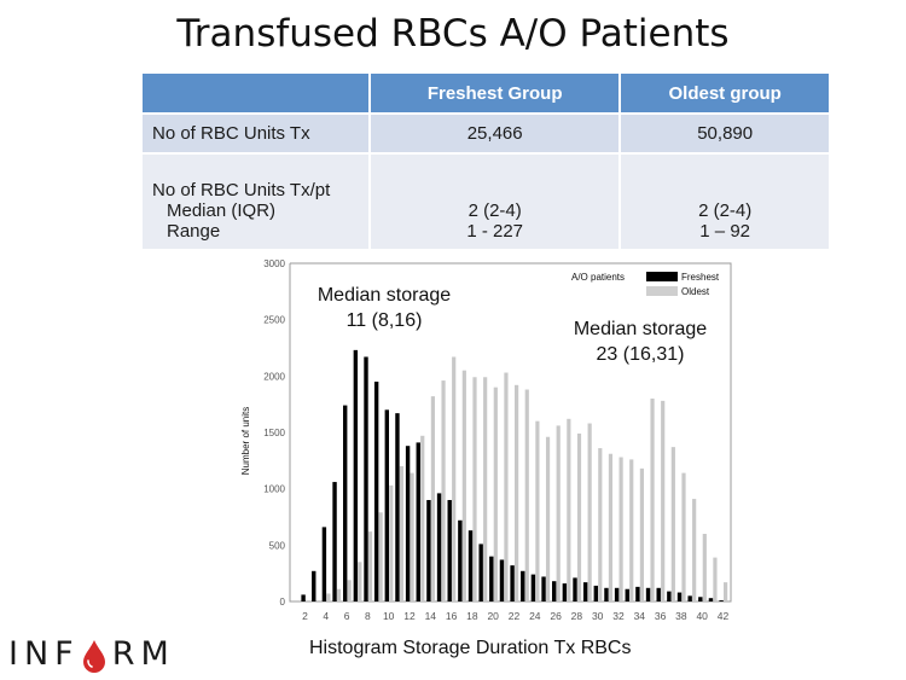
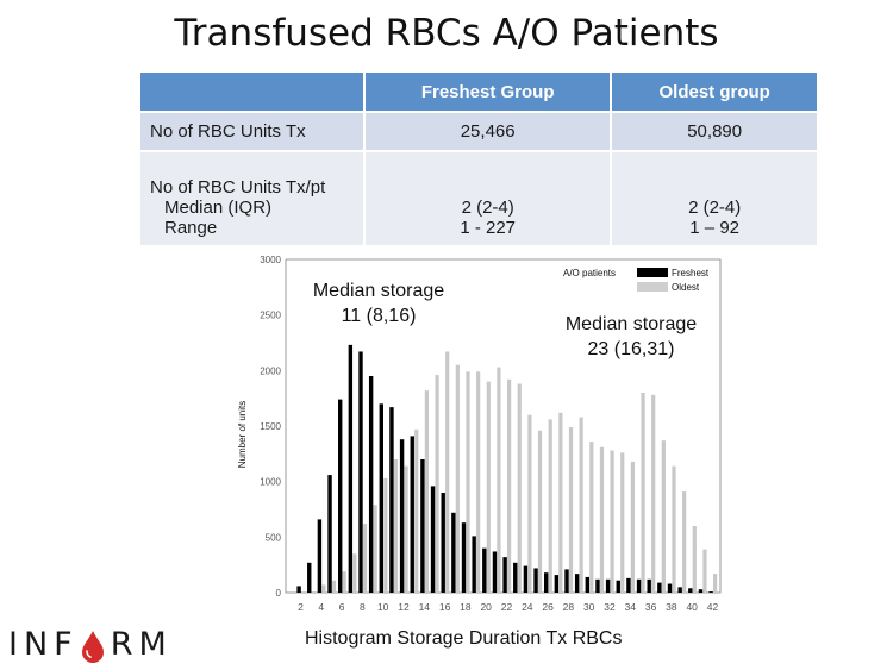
Freshest/14: 900 -> 1200
